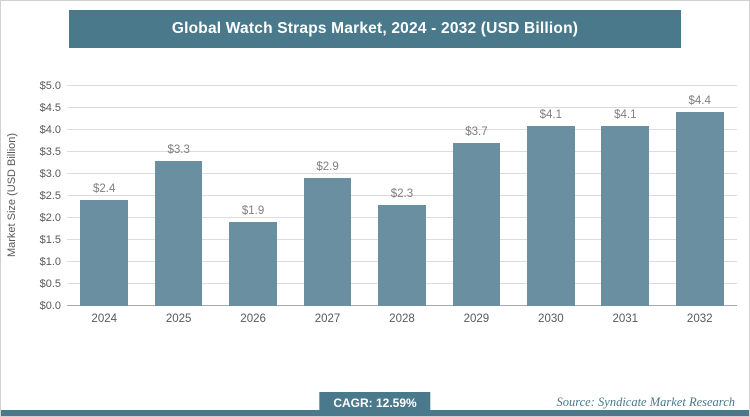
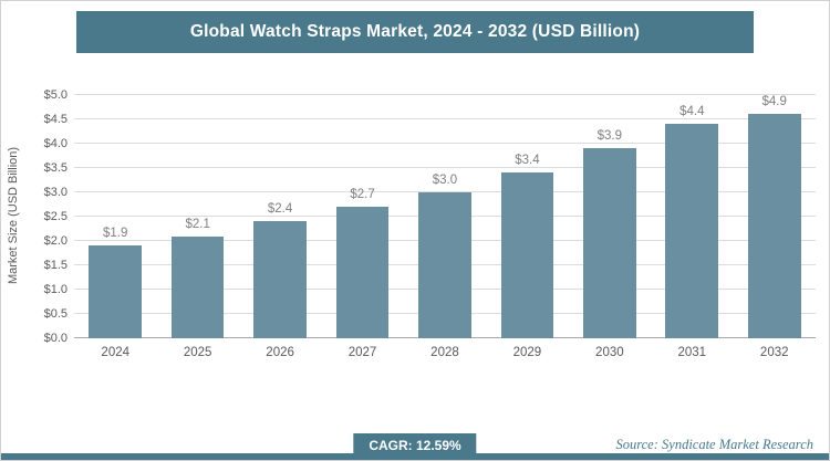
2024: $2.4 -> $1.9
2025: $3.3 -> $2.1
2026: $1.9 -> $2.4
2027: $2.9 -> $2.7
2028: $2.3 -> $3.0
2029: $3.7 -> $3.4
2030: $4.1 -> $3.9
2031: $4.1 -> $4.4
2032: $4.4 -> $4.9
